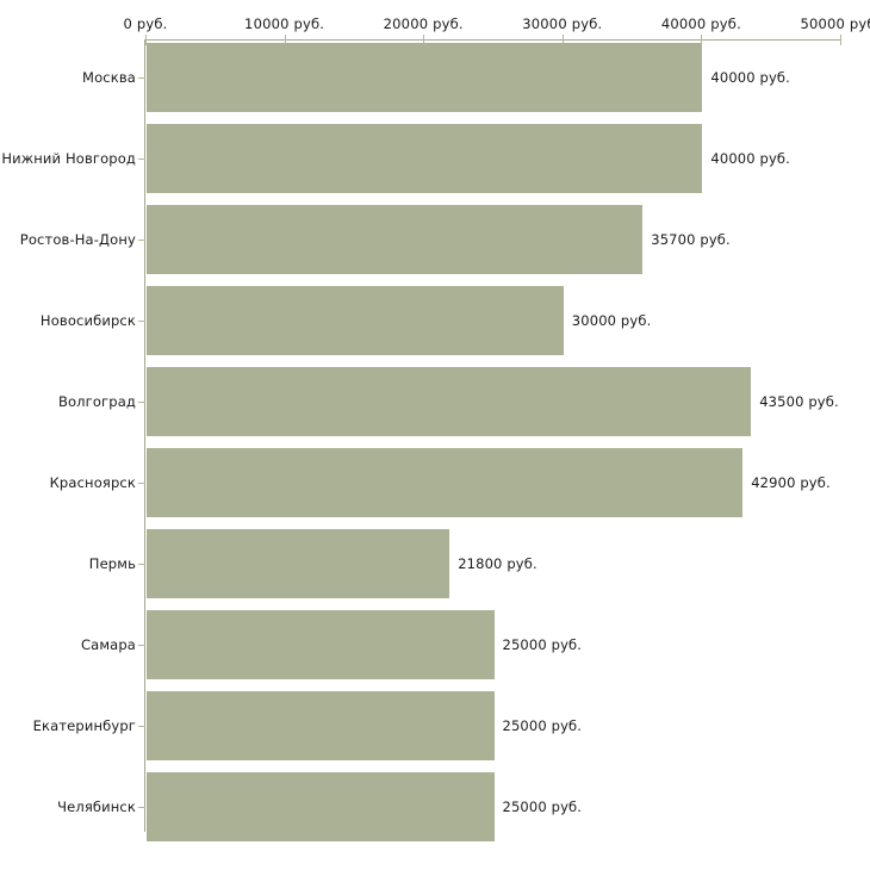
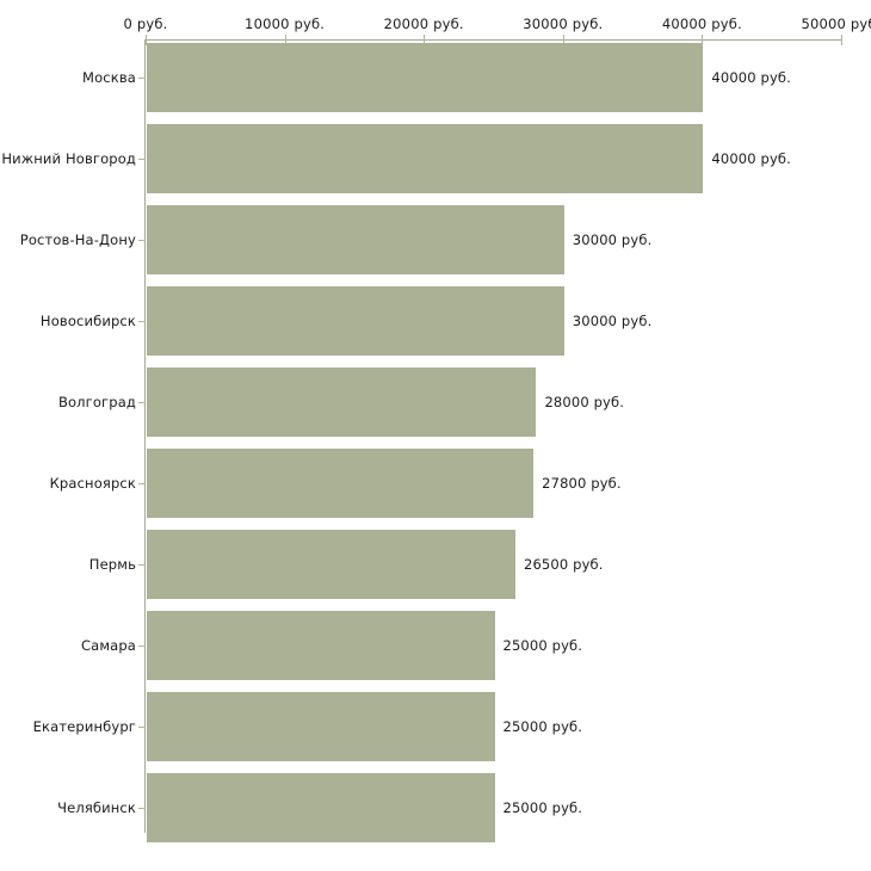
Ростов-На-Дону: 35700 -> 30000
Волгоград: 43500 -> 28000
Красноярск: 42900 -> 27800
Пермь: 21800 -> 26500
